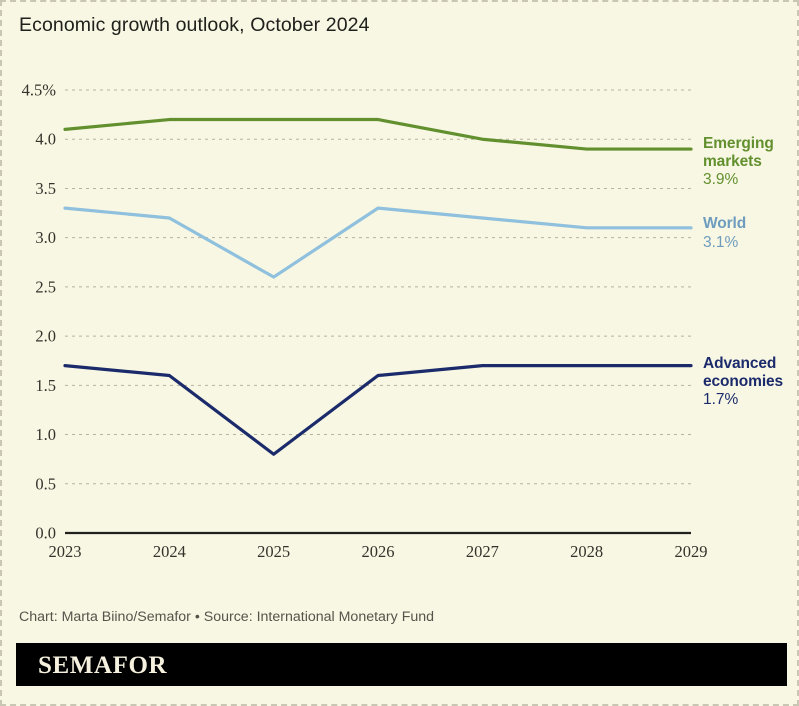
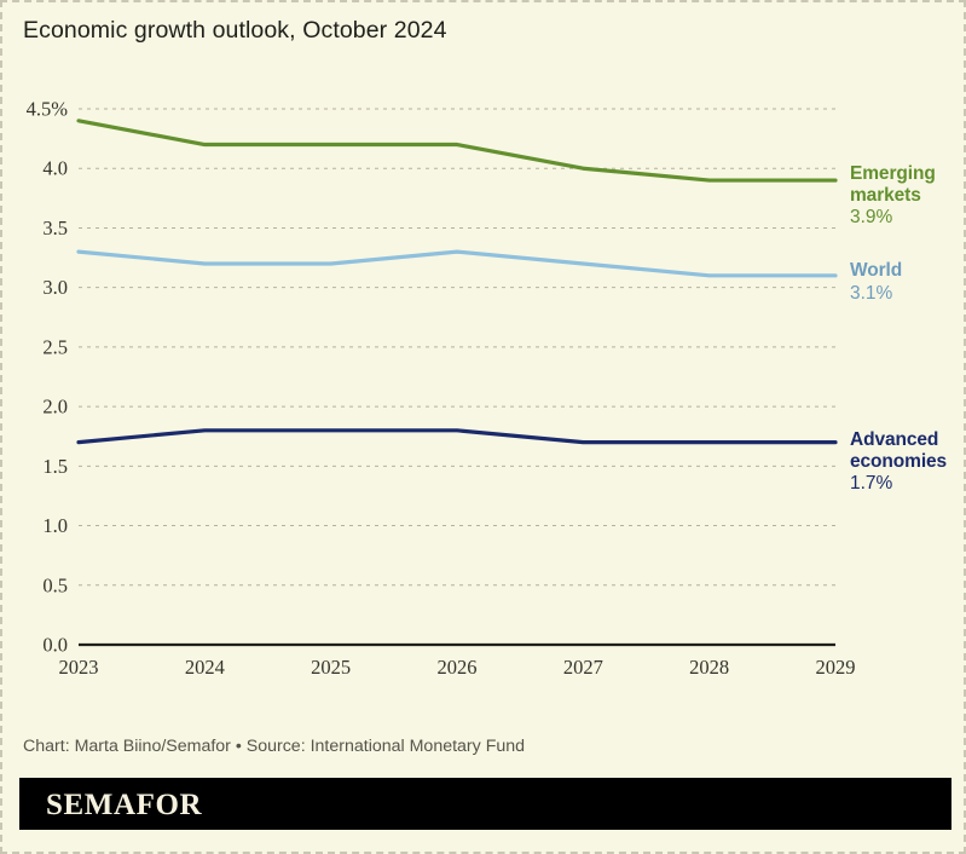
Emerging markets/2023: 4.1% -> 4.4%
Advanced economies/2024: 1.6% -> 1.8%
World/2025: 2.6% -> 3.2%
Advanced economies/2025: 0.8% -> 1.8%
Advanced economies/2026: 1.6% -> 1.8%
